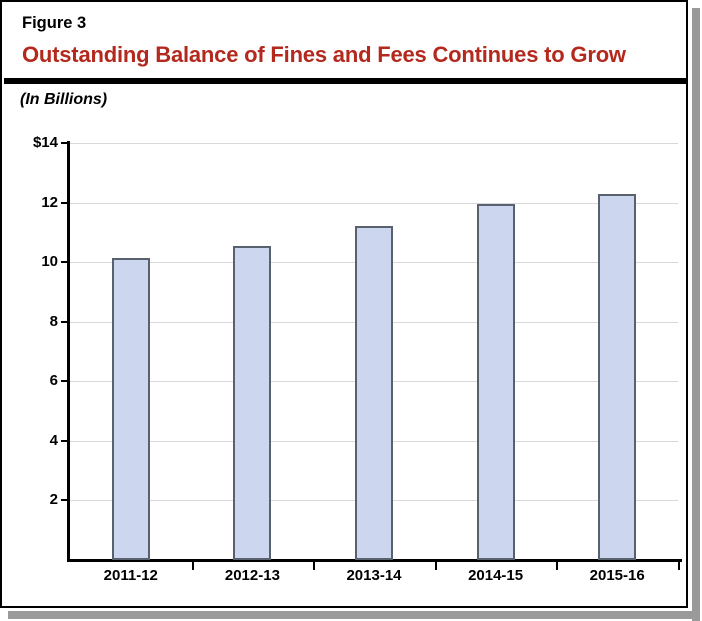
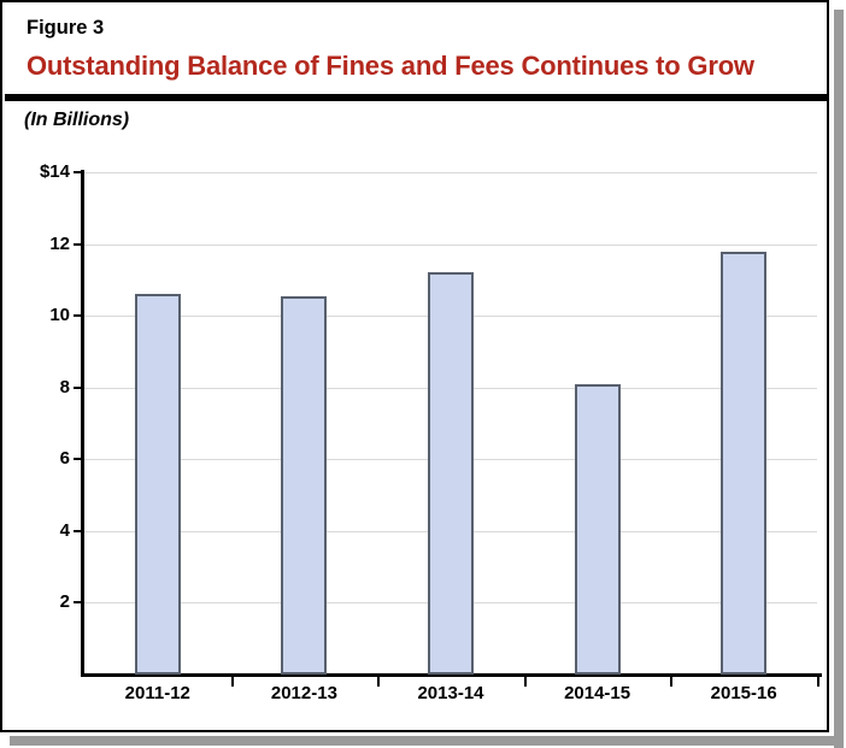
2011-12: $10.2 -> $10.6
2014-15: $11.9 -> $8.1
2015-16: $12.3 -> $11.8
